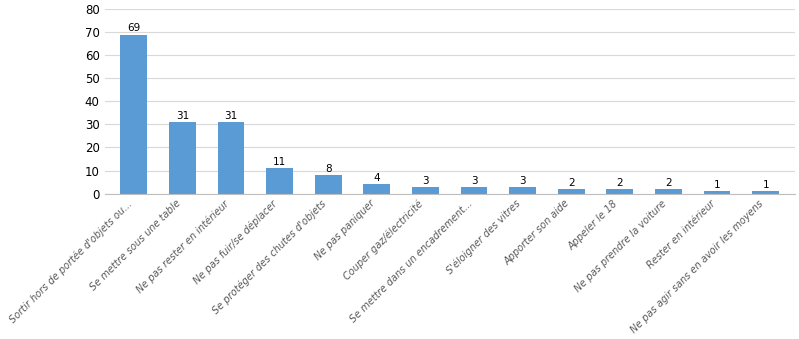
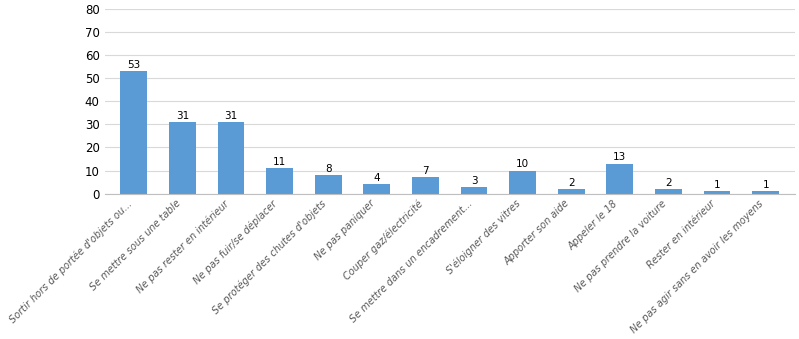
Sortir hors de portée d'objets ou...: 69 -> 53
Couper gaz/électricité: 3 -> 7
S'éloigner des vitres: 3 -> 10
Appeler le 18: 2 -> 13
